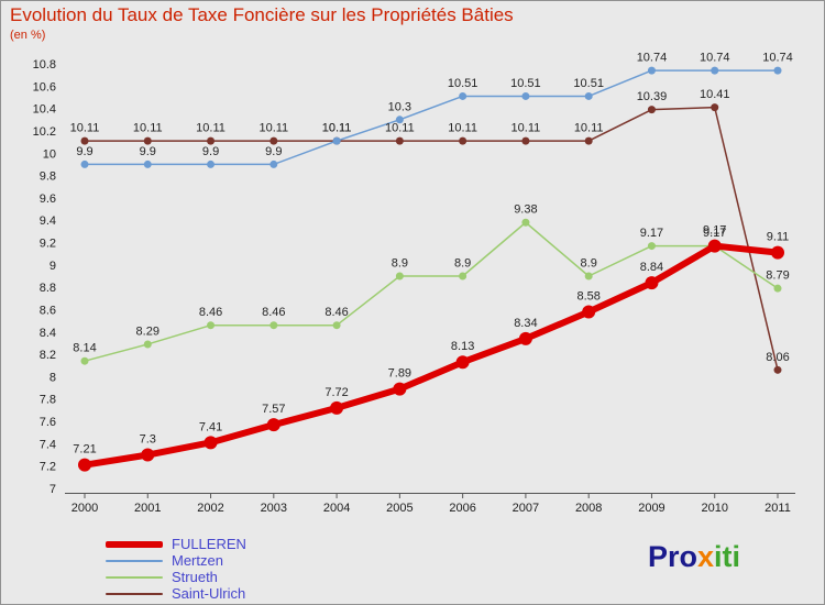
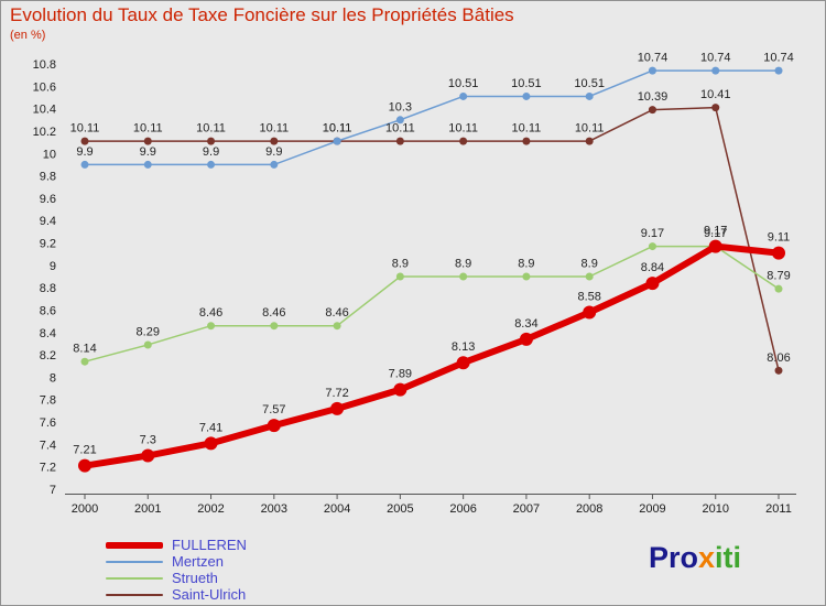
Strueth/2007: 9.38 -> 8.9
